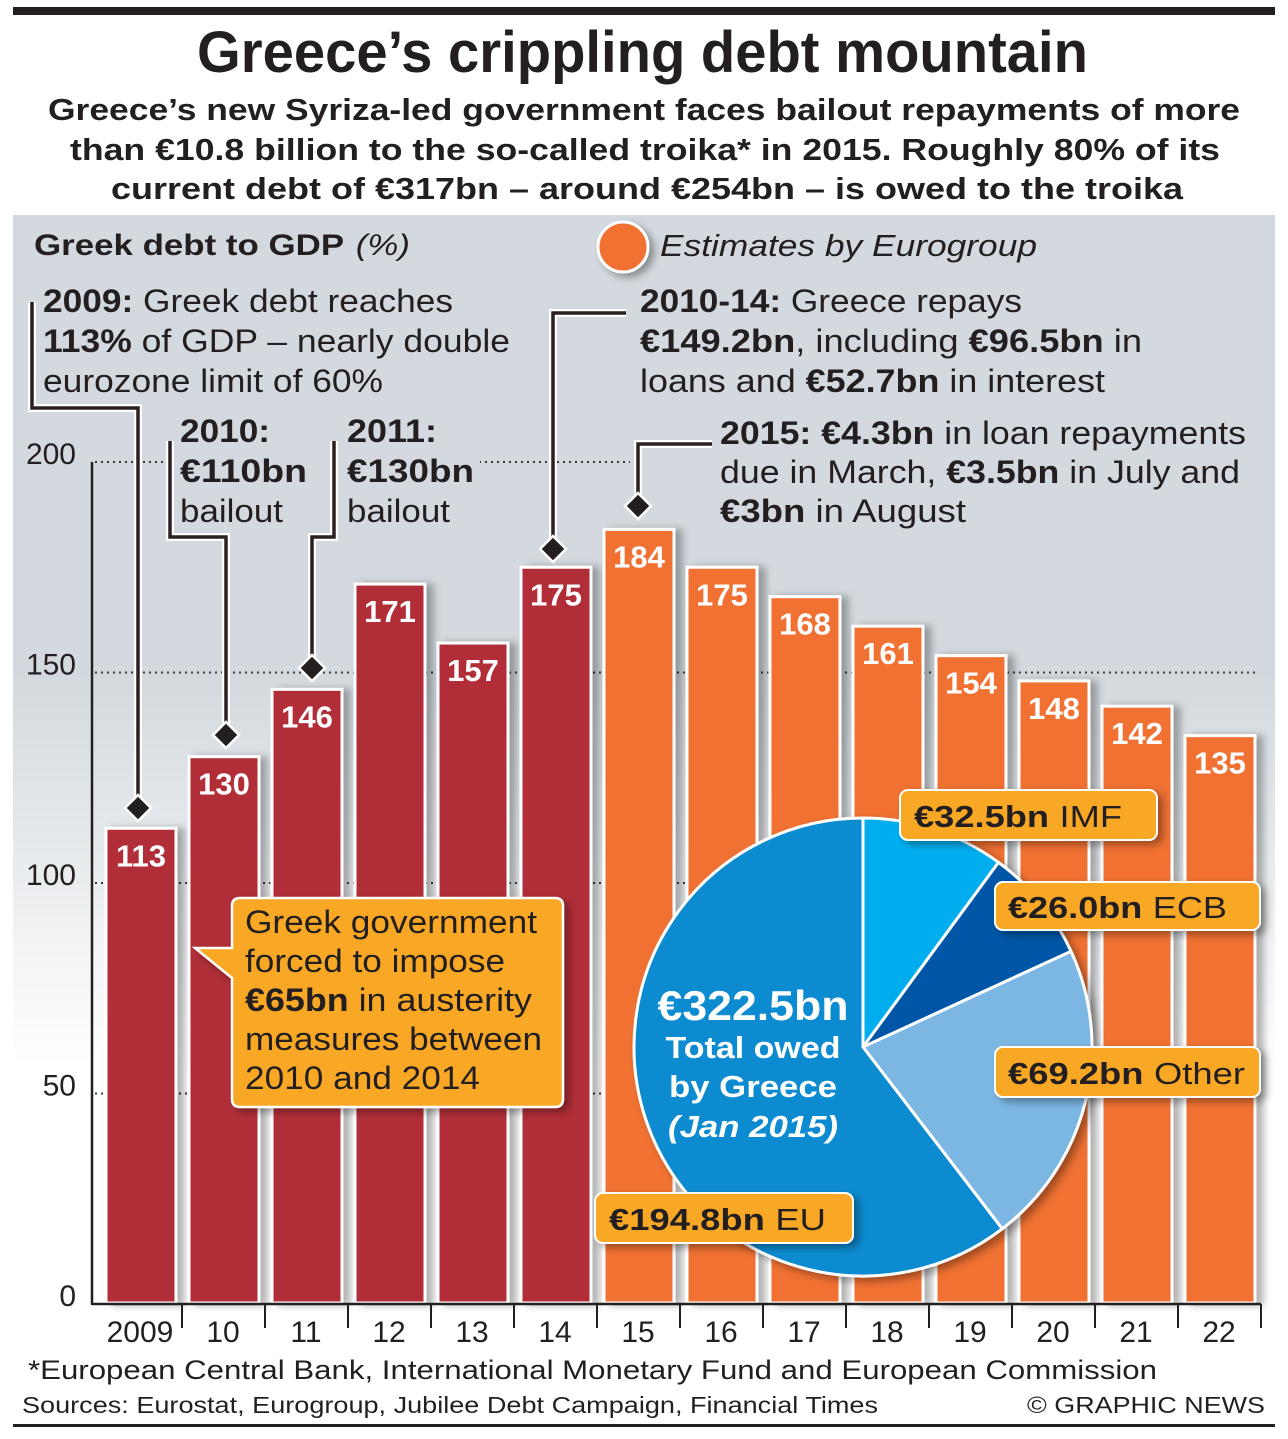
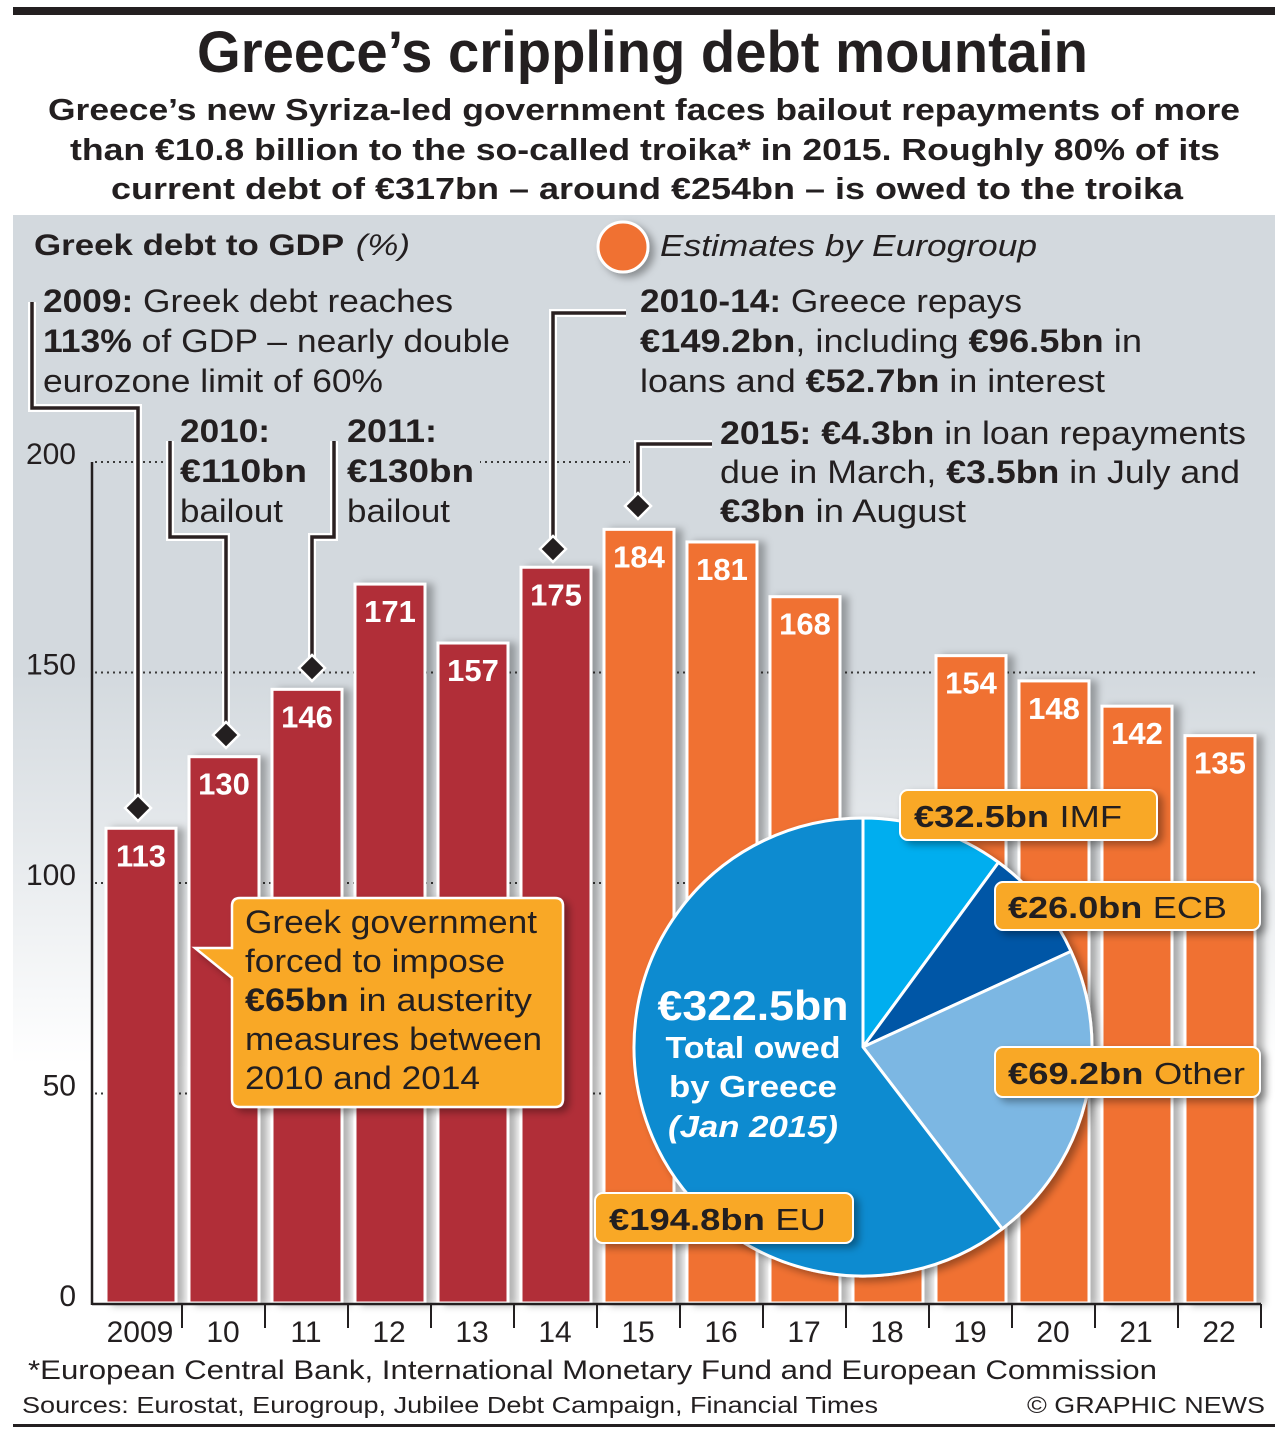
Greek debt to GDP/16: 175 -> 181
Greek debt to GDP/18: 161 -> 91
